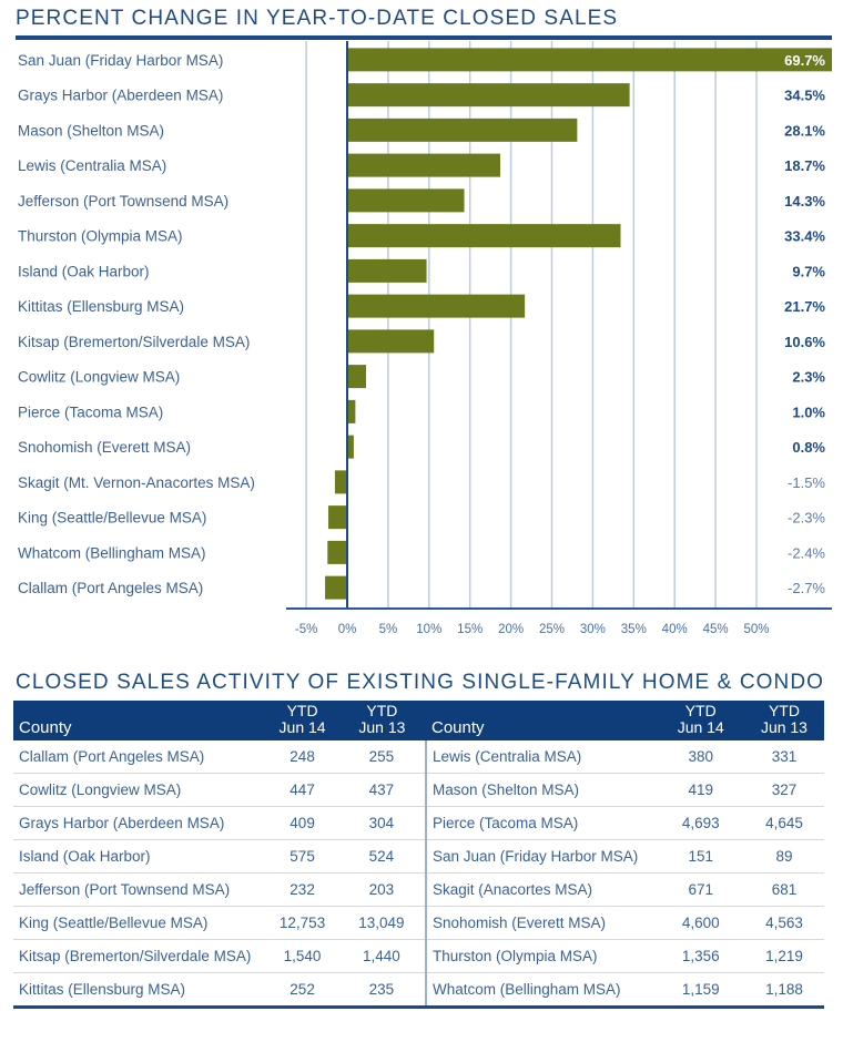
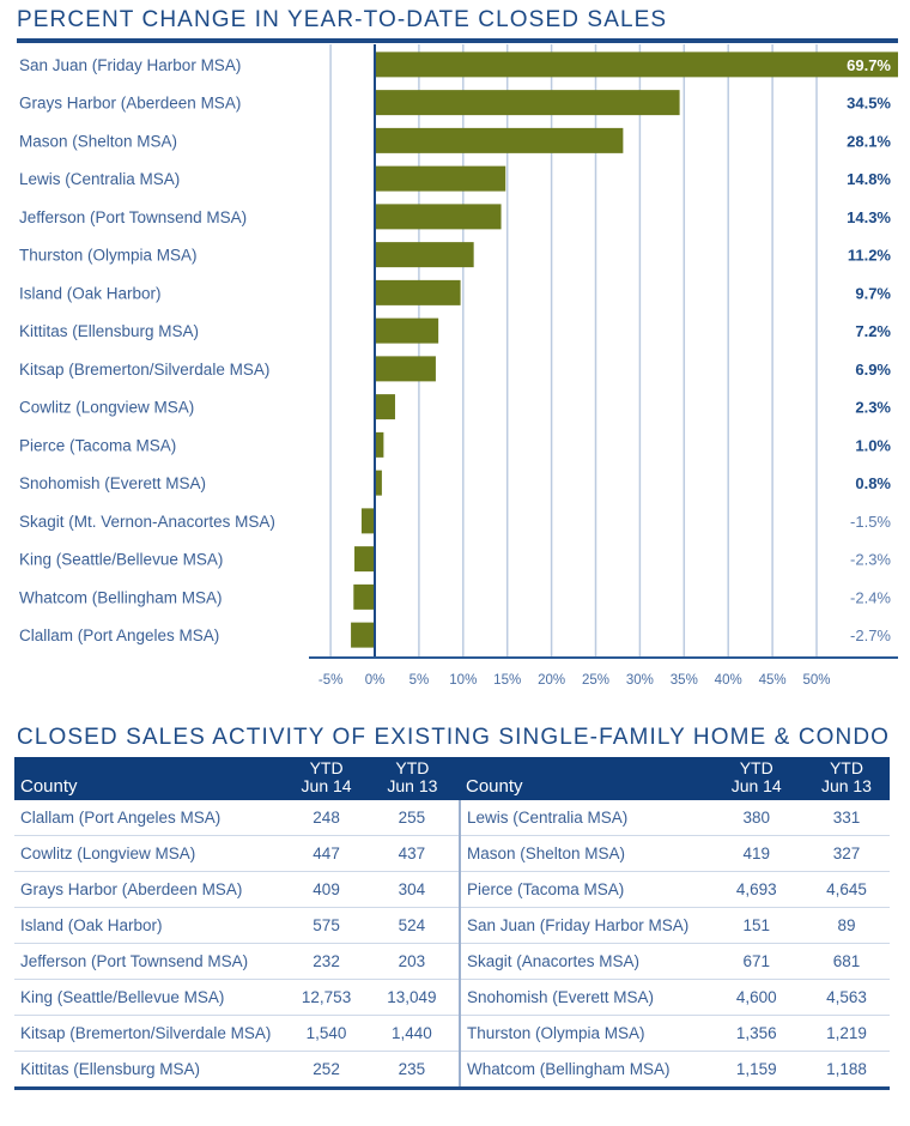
Lewis (Centralia MSA): 18.7% -> 14.8%
Thurston (Olympia MSA): 33.4% -> 11.2%
Kittitas (Ellensburg MSA): 21.7% -> 7.2%
Kitsap (Bremerton/Silverdale MSA): 10.6% -> 6.9%
